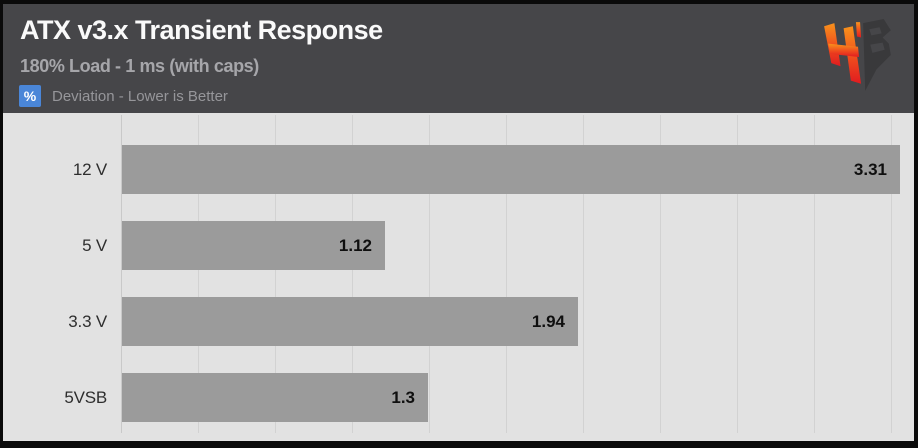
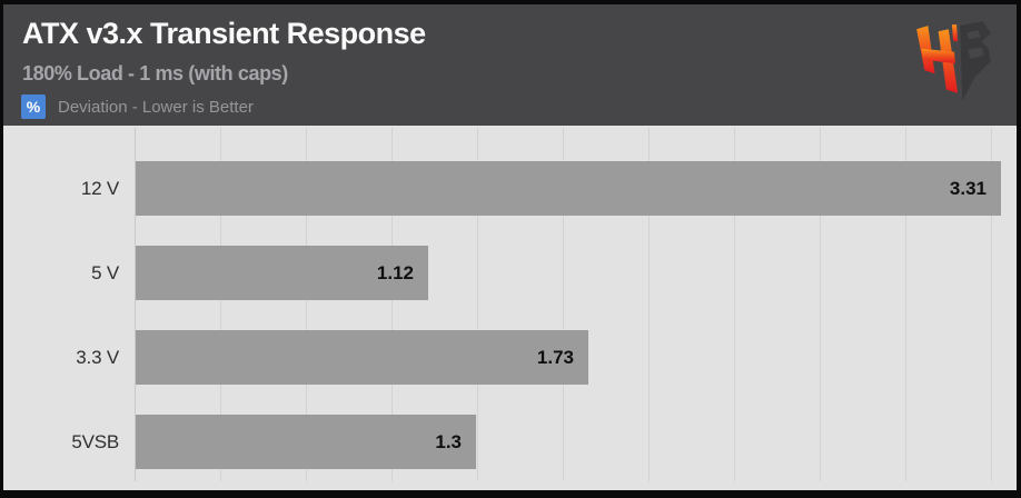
3.3 V: 1.94 -> 1.73
